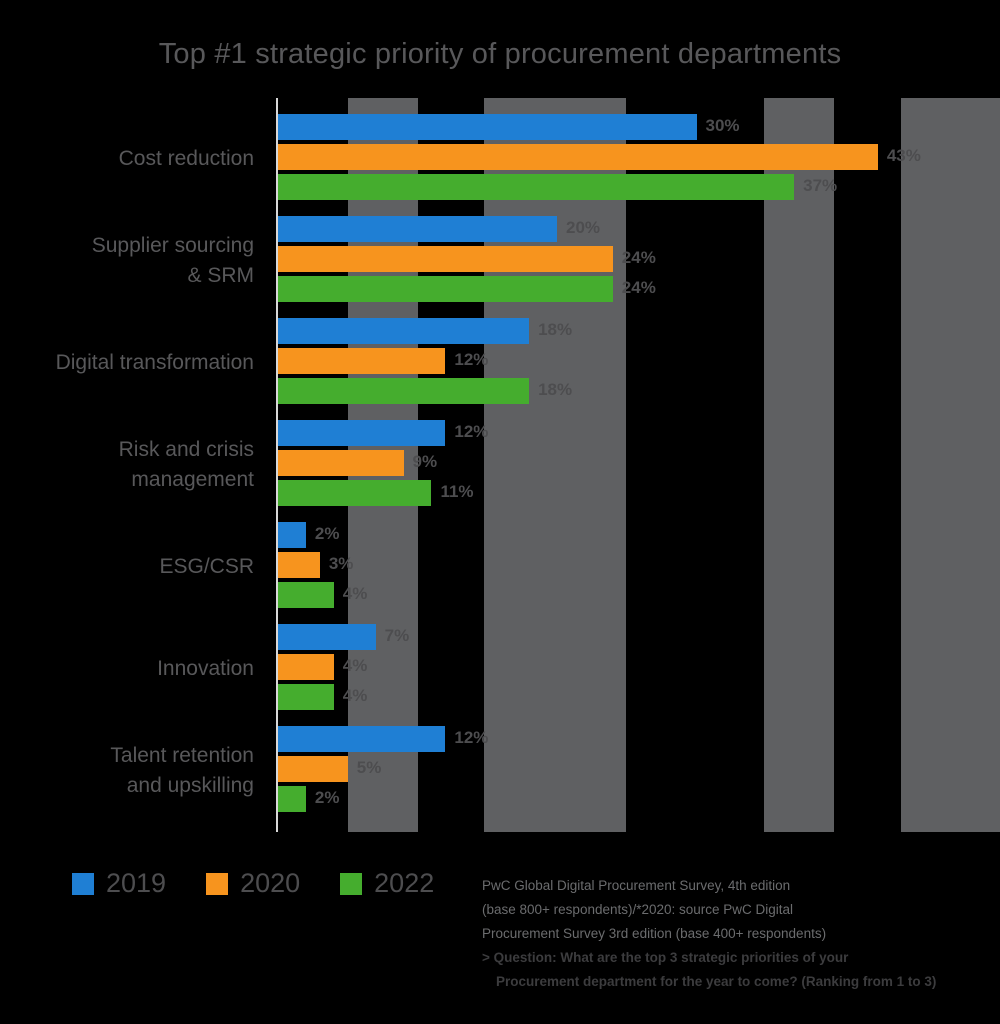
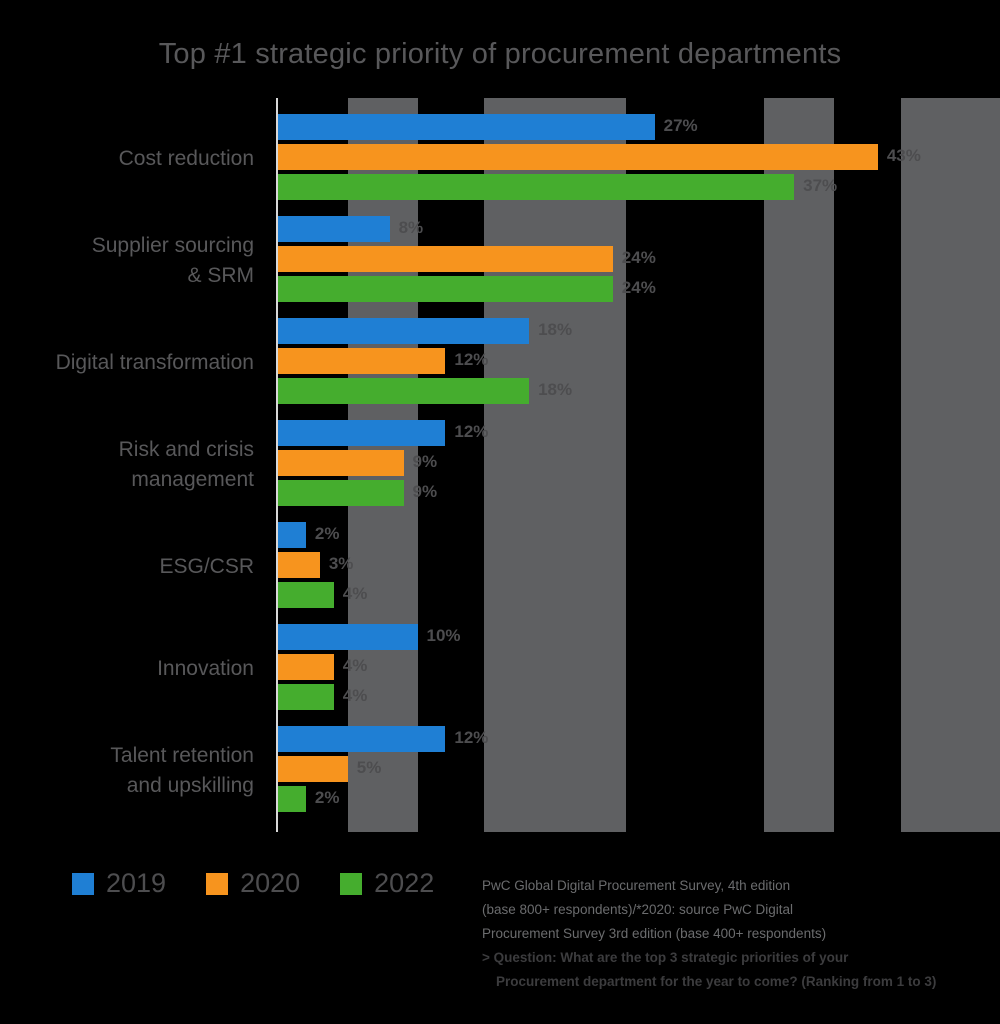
2019/Cost reduction: 30% -> 27%
2019/Supplier sourcing & SRM: 20% -> 8%
2022/Risk and crisis management: 11% -> 9%
2019/Innovation: 7% -> 10%
